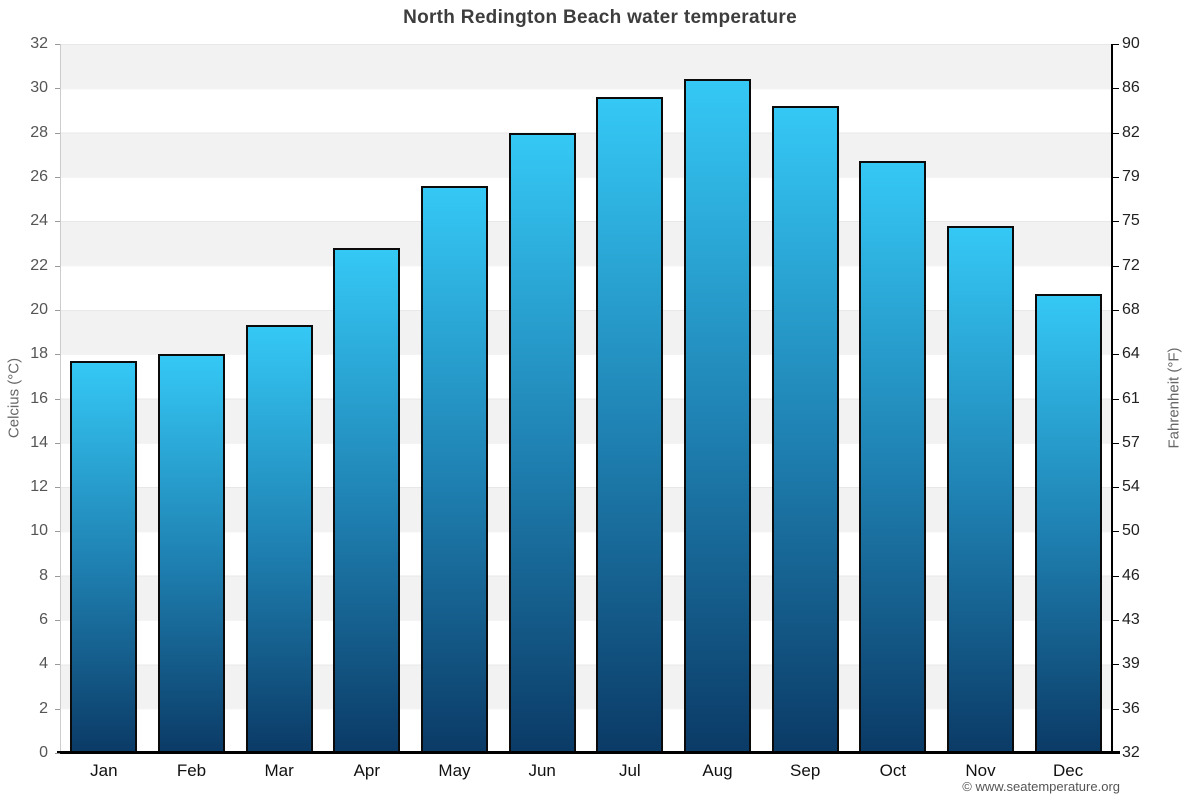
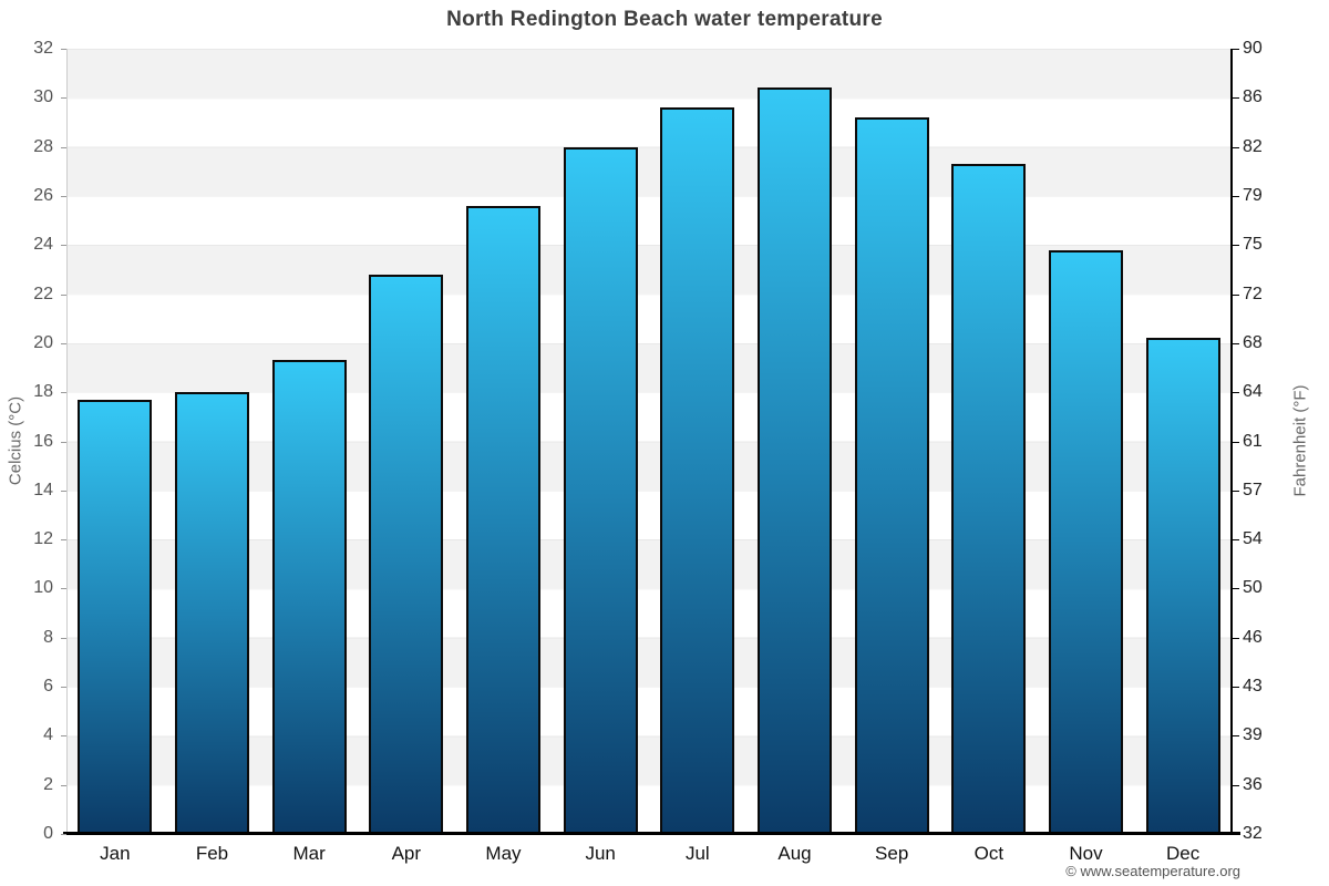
Oct: 26.7 -> 27.3
Dec: 20.7 -> 20.2
